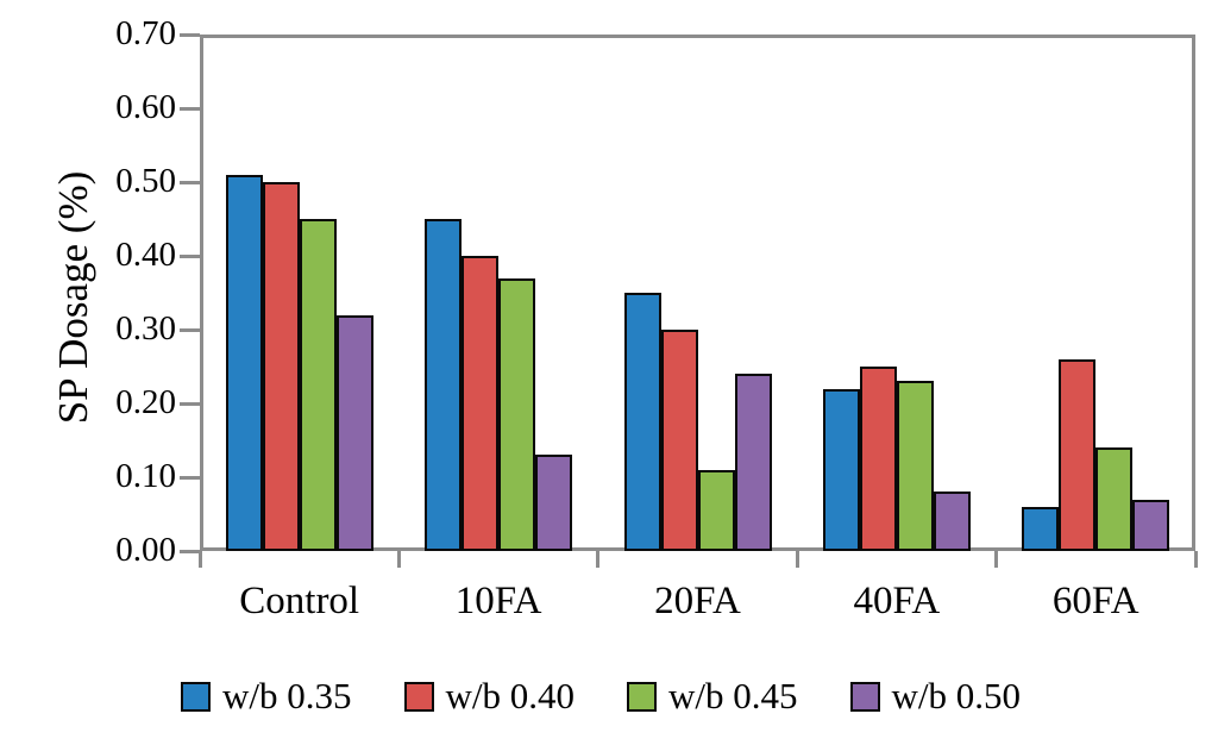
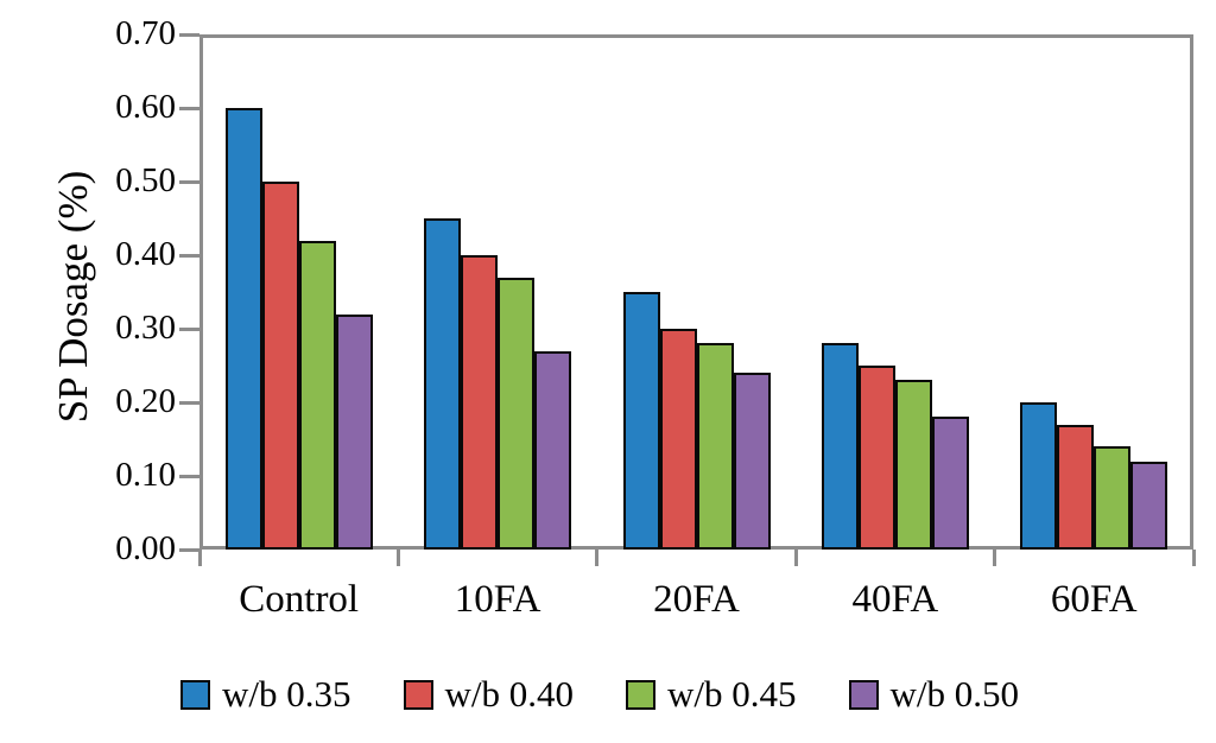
w/b 0.35/Control: 0.51 -> 0.60
w/b 0.45/Control: 0.45 -> 0.42
w/b 0.50/10FA: 0.13 -> 0.27
w/b 0.45/20FA: 0.11 -> 0.28
w/b 0.35/40FA: 0.22 -> 0.28
w/b 0.50/40FA: 0.08 -> 0.18
w/b 0.35/60FA: 0.06 -> 0.20
w/b 0.40/60FA: 0.26 -> 0.17
w/b 0.50/60FA: 0.07 -> 0.12
